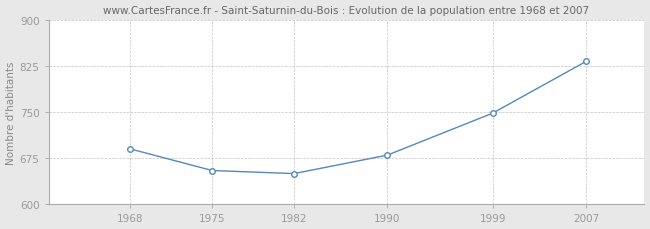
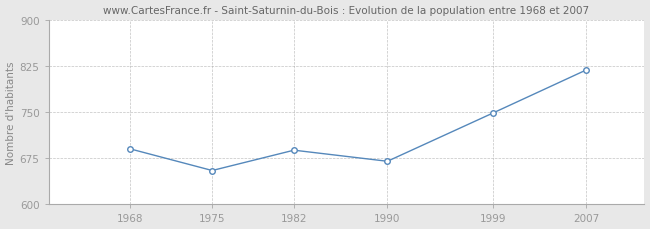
1982: 650 -> 688
1990: 680 -> 670
2007: 832 -> 818
